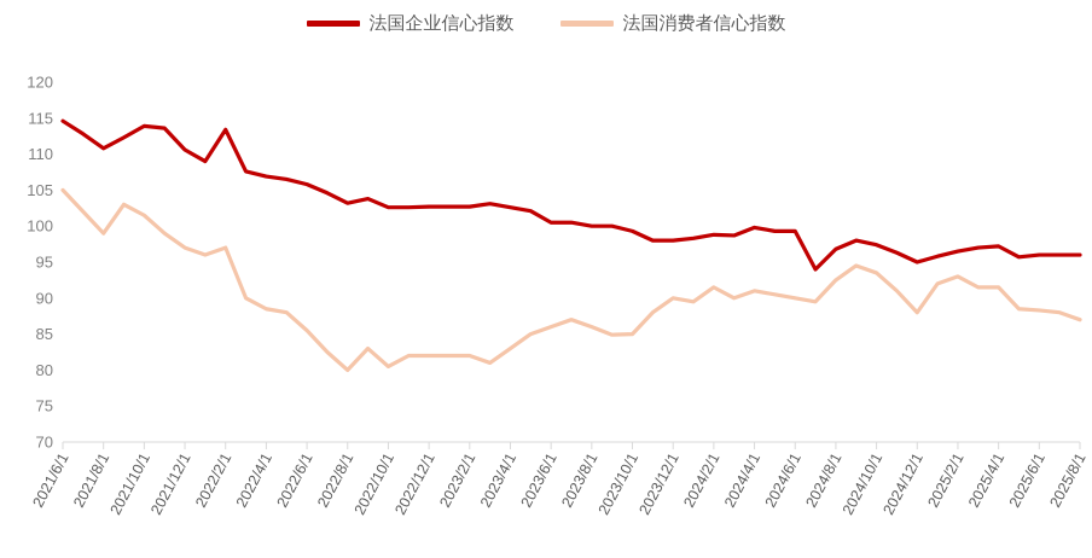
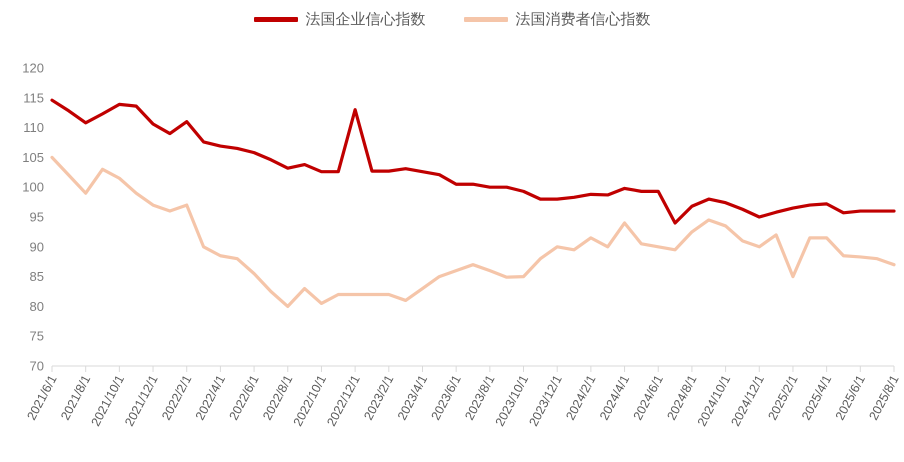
法国企业信心指数/2022/2/1: 113 -> 111
法国企业信心指数/2022/12/1: 103 -> 113
法国消费者信心指数/2024/4/1: 91 -> 94
法国消费者信心指数/2024/12/1: 88 -> 90
法国消费者信心指数/2025/2/1: 93 -> 85
